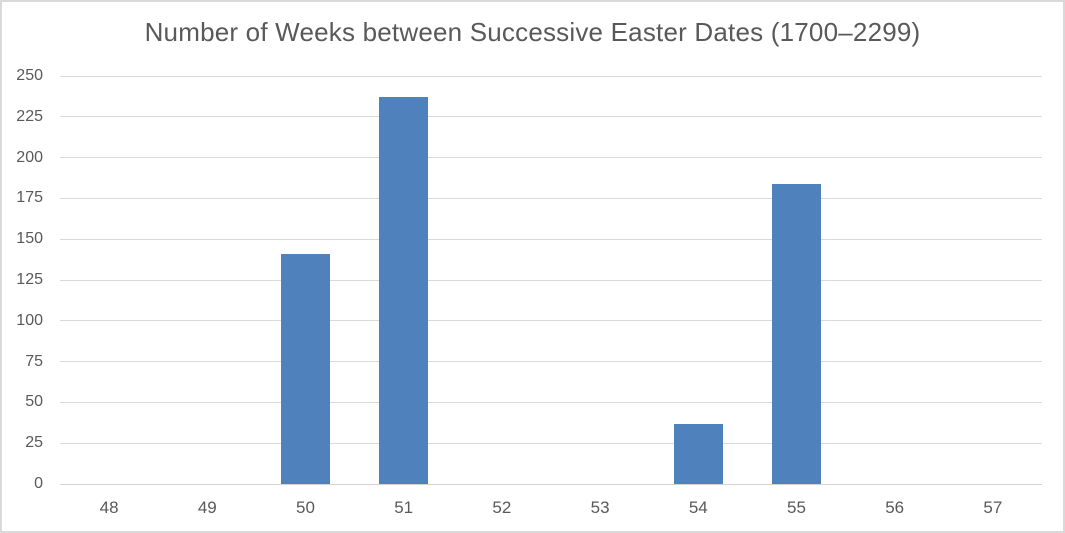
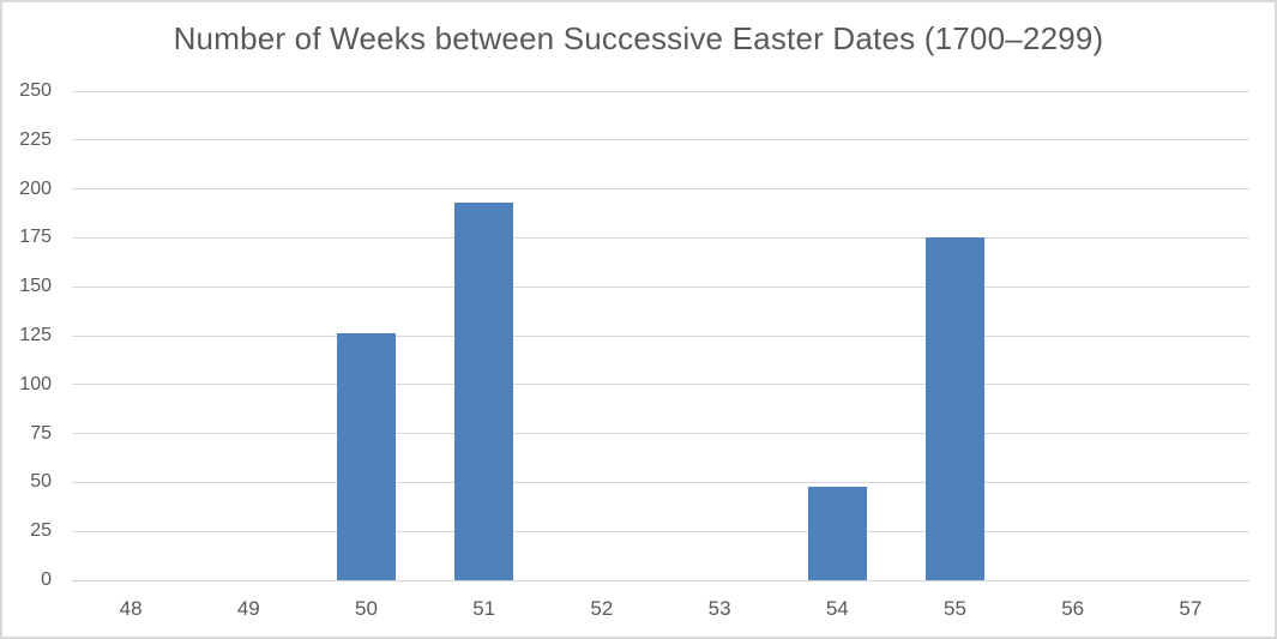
50: 141 -> 126
51: 237 -> 193
54: 37 -> 48
55: 184 -> 175
